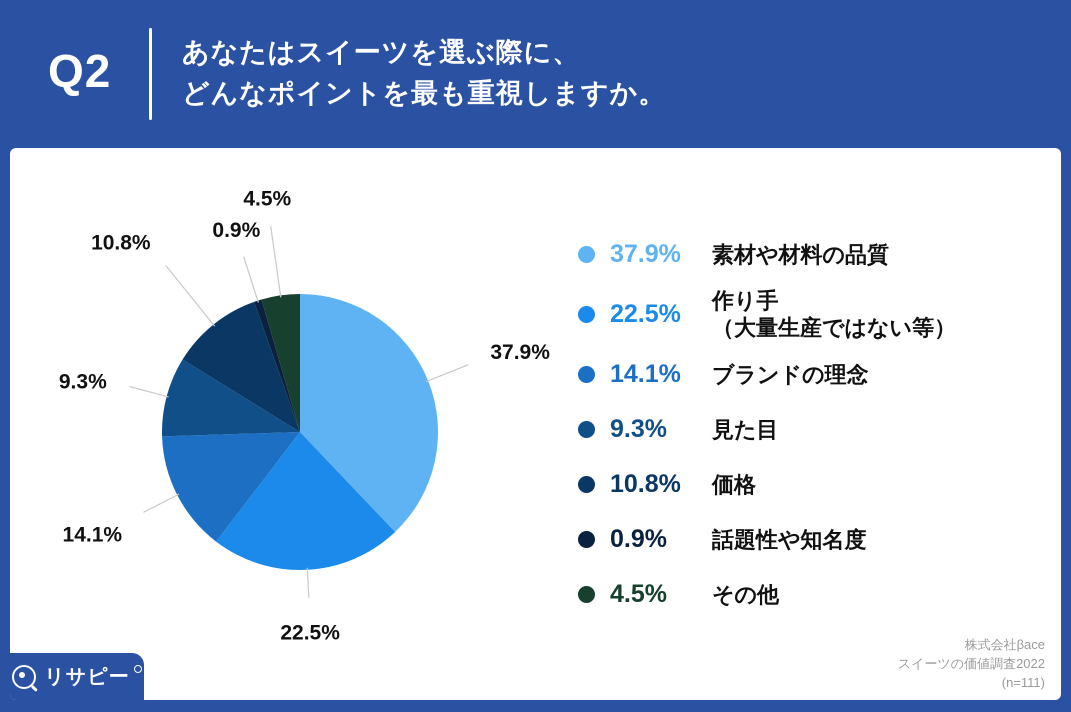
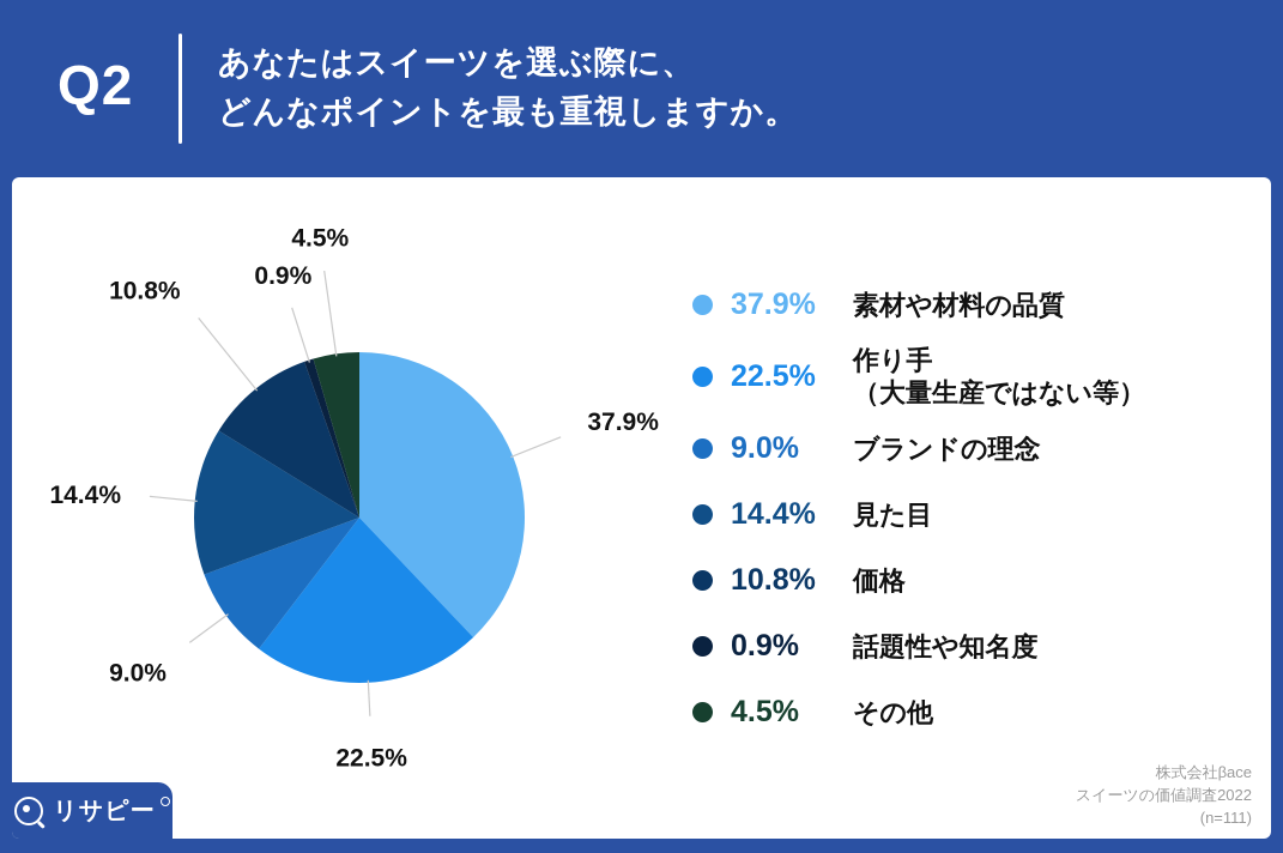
ブランドの理念: 14.1% -> 9.0%
見た目: 9.3% -> 14.4%
